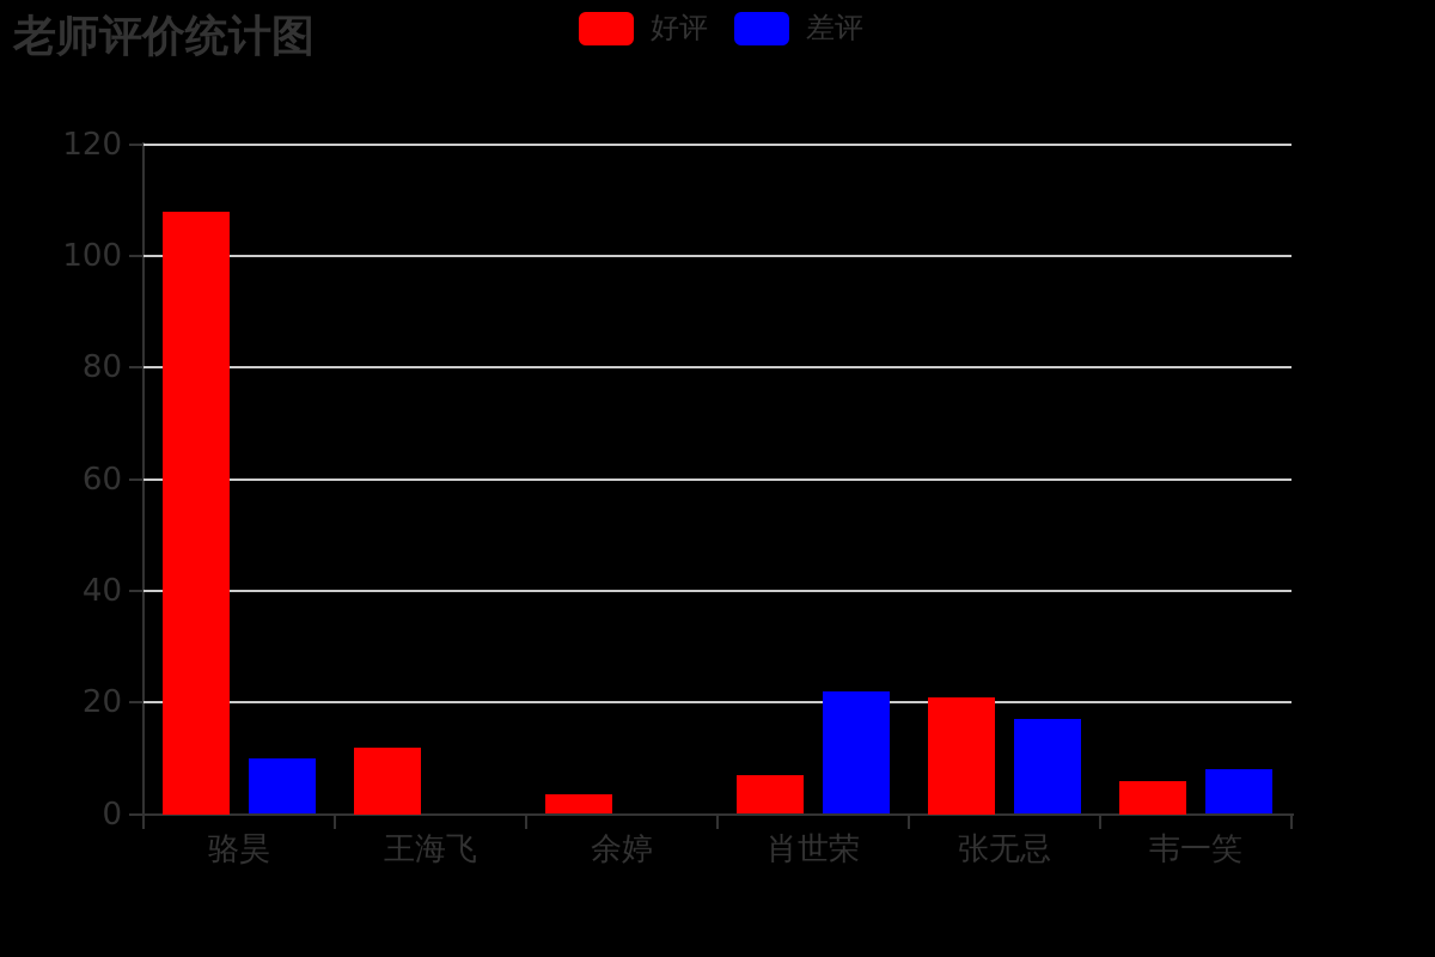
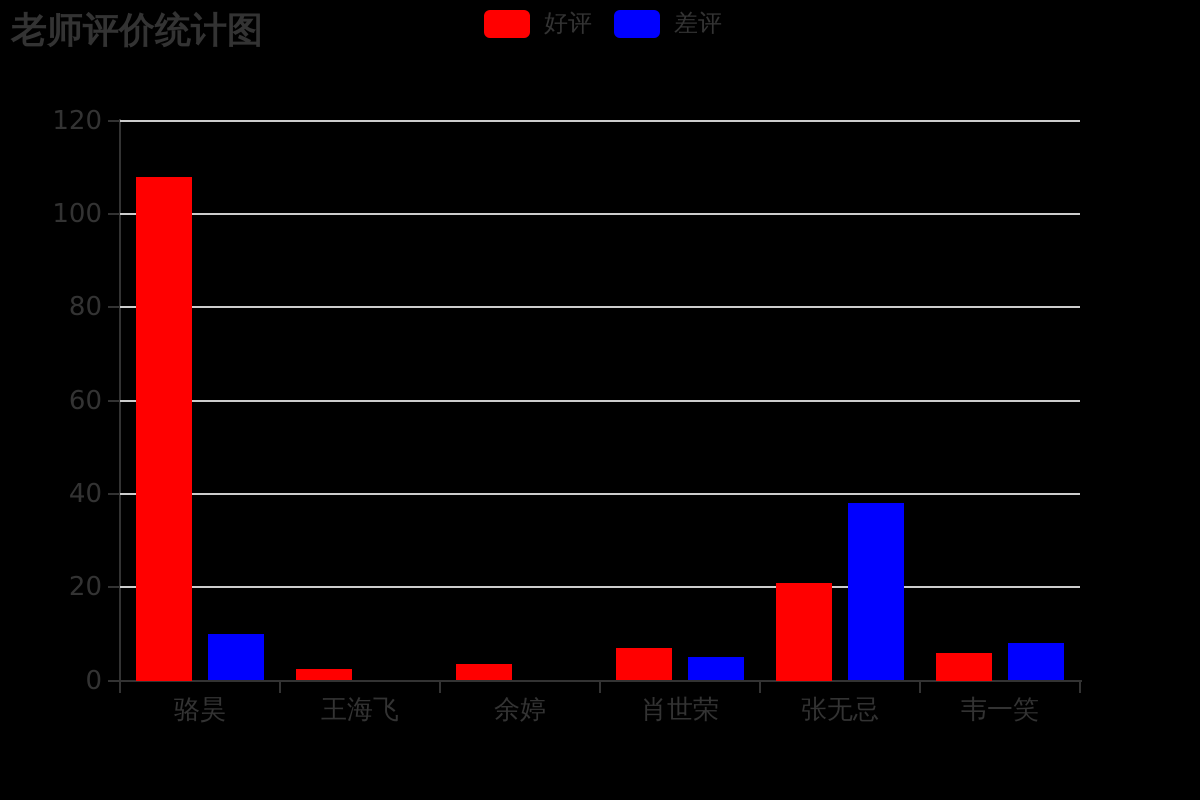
好评/王海飞: 12 -> 2
差评/肖世荣: 22 -> 5
差评/张无忌: 17 -> 38
